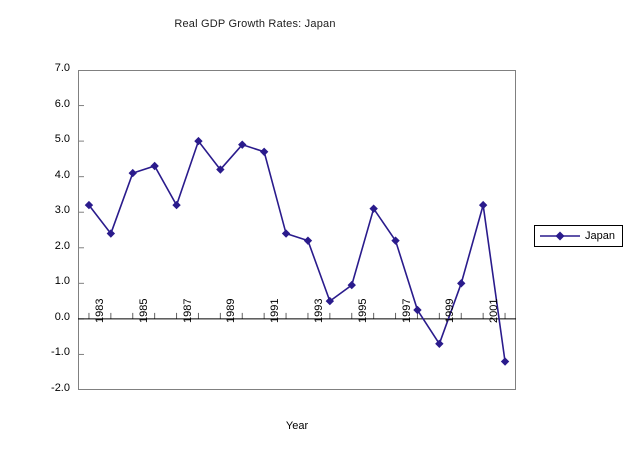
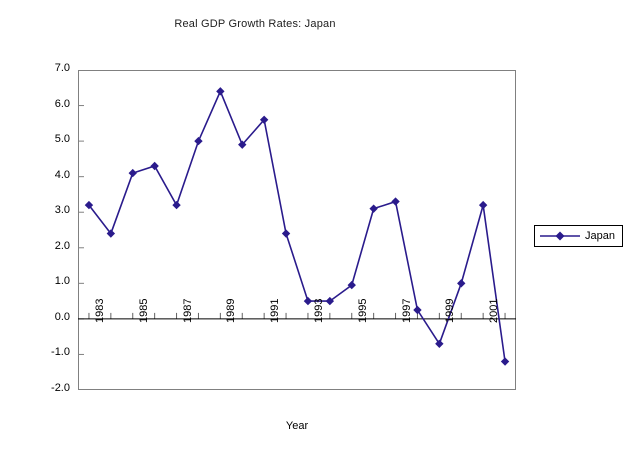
1989: 4.2 -> 6.4
1991: 4.7 -> 5.6
1993: 2.2 -> 0.5
1997: 2.2 -> 3.3
